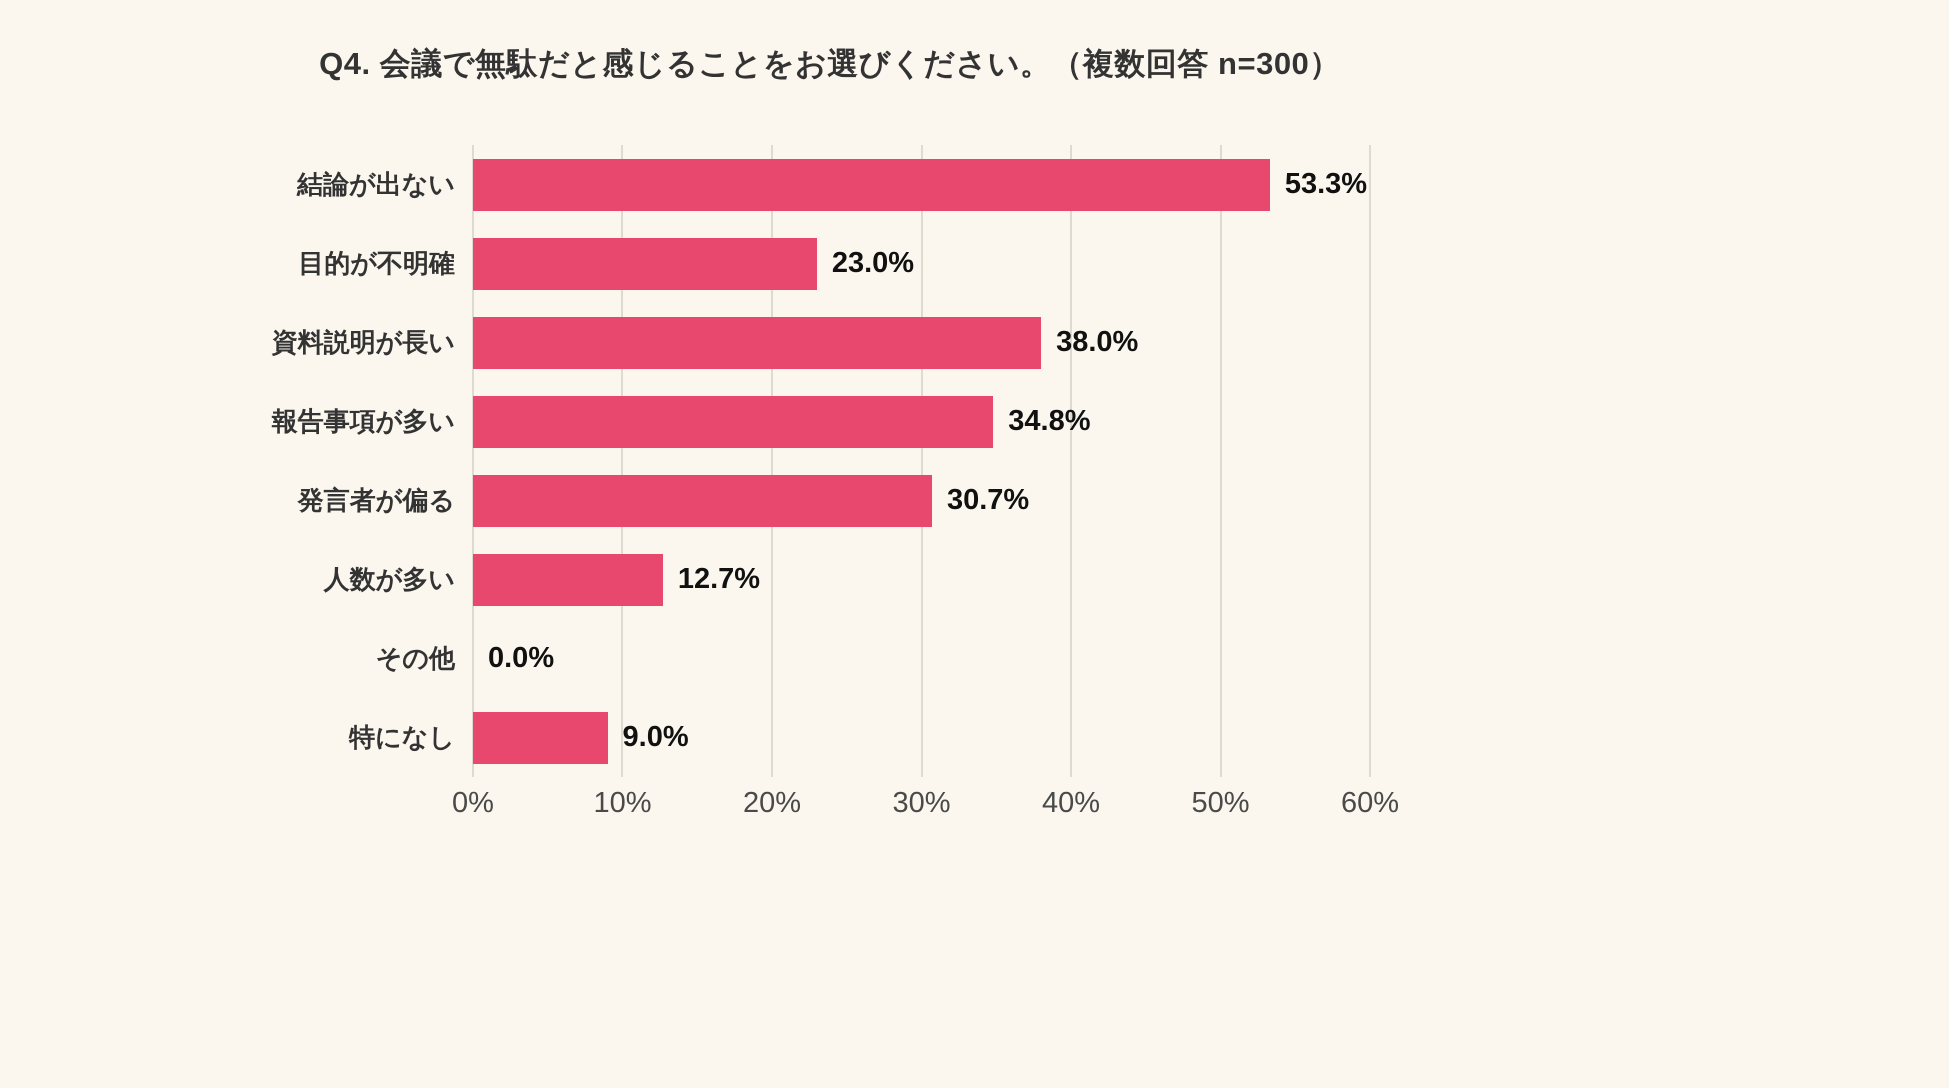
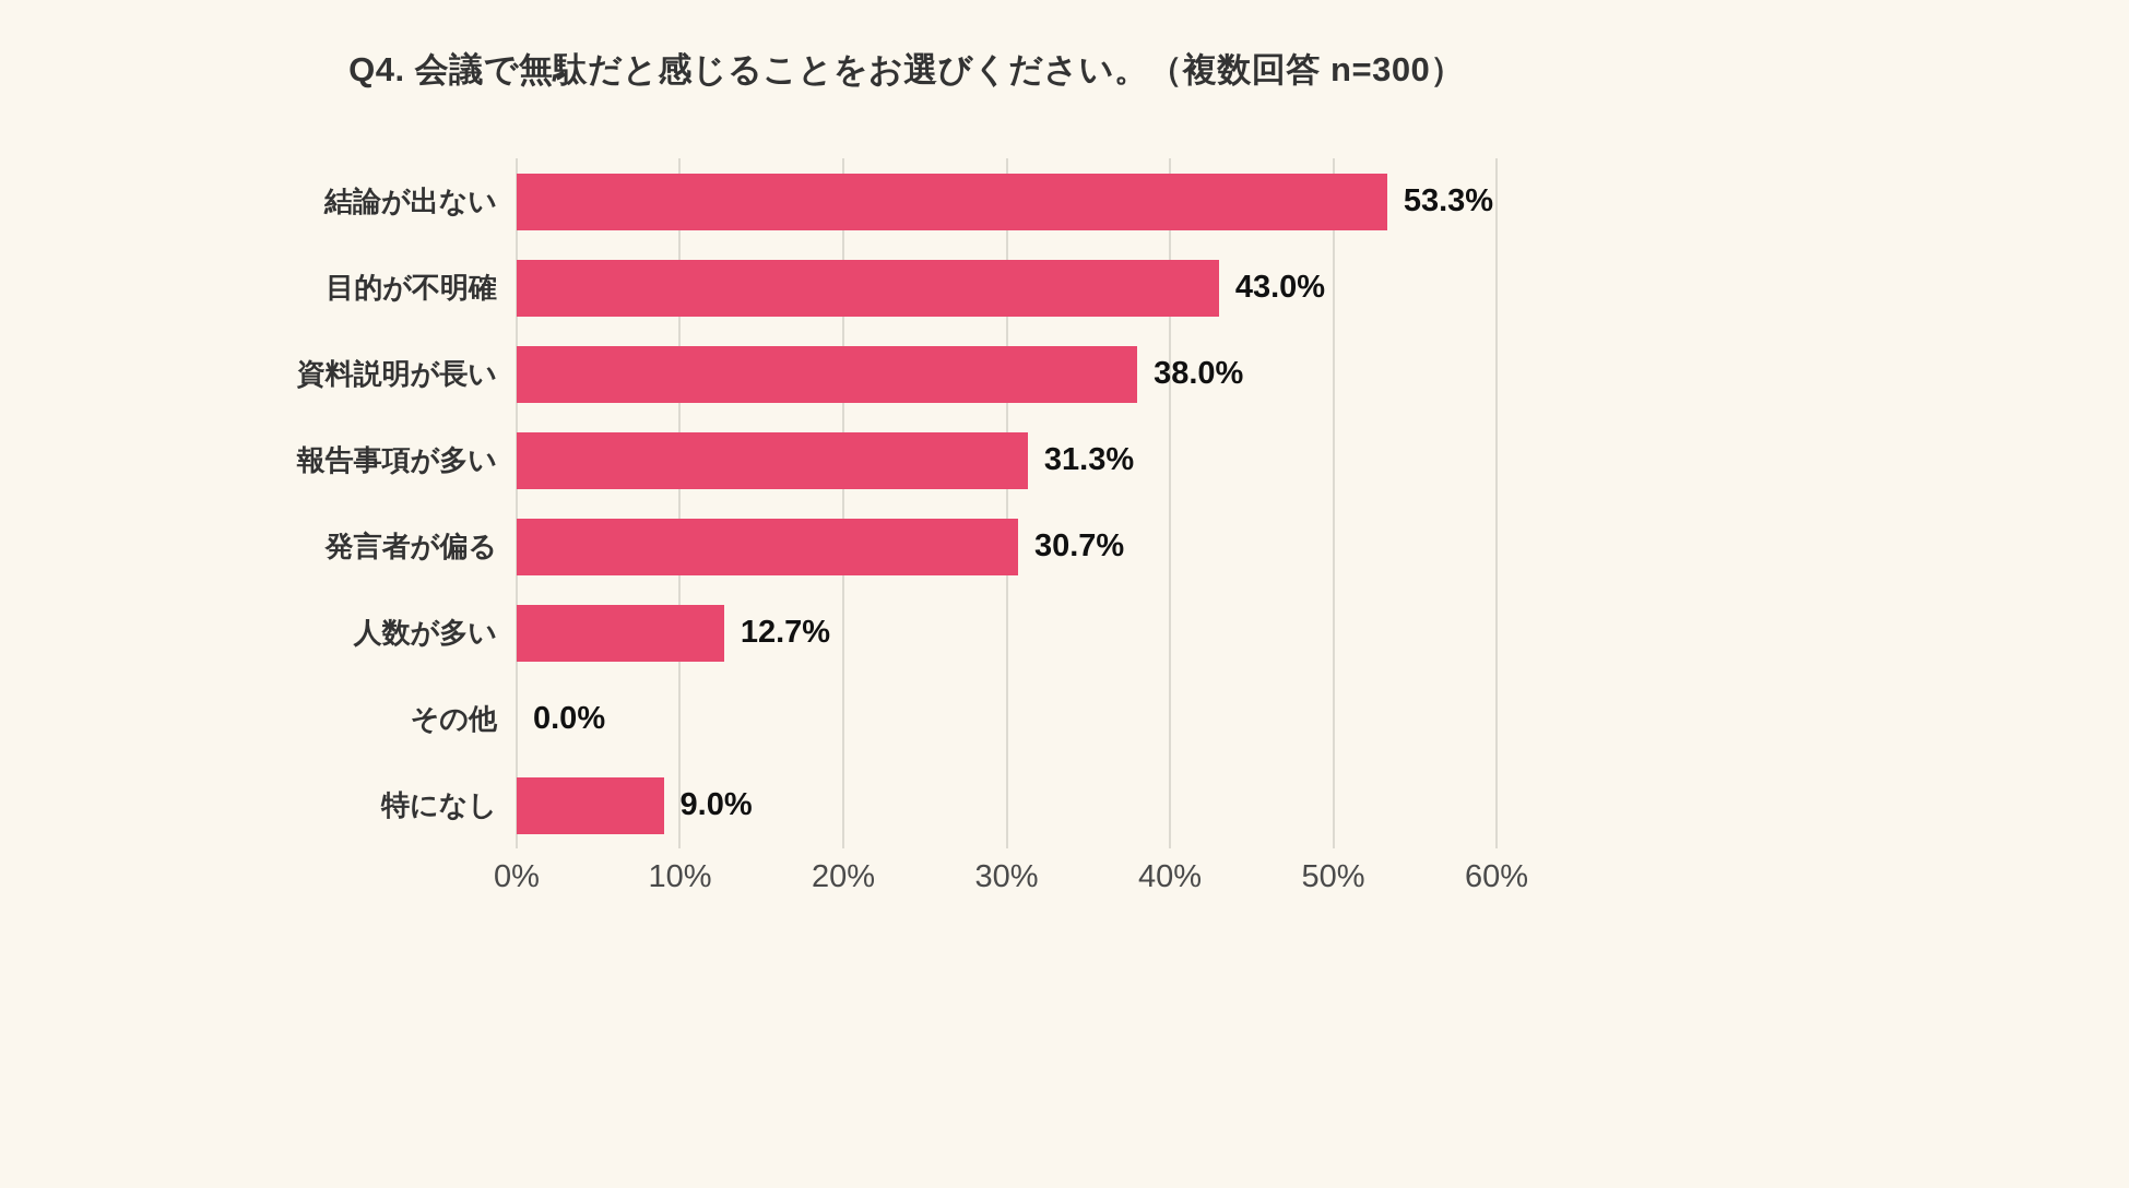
目的が不明確: 23.0% -> 43.0%
報告事項が多い: 34.8% -> 31.3%
